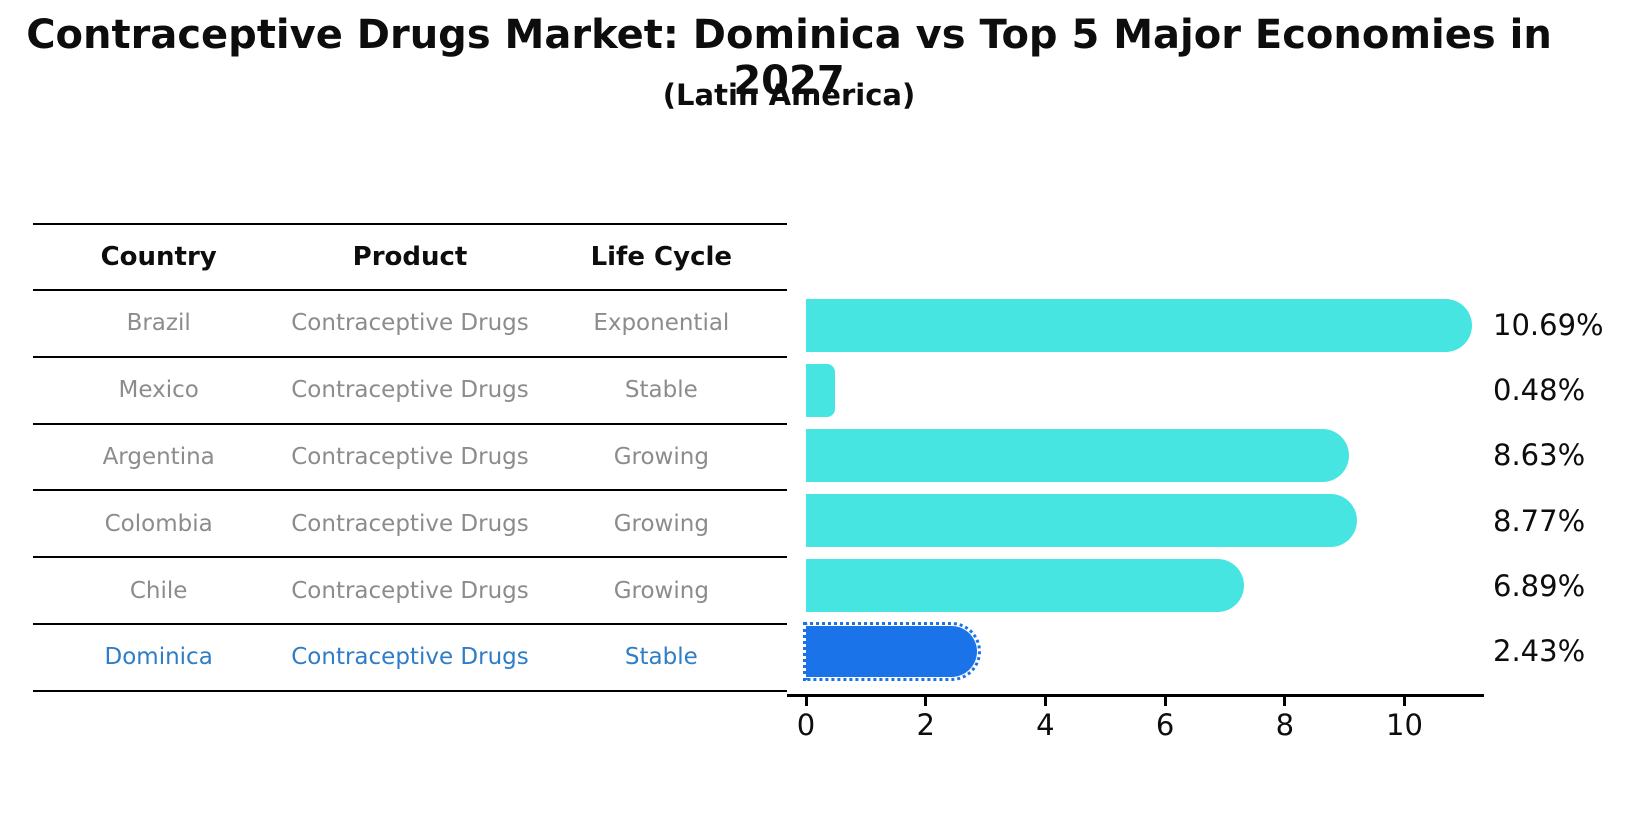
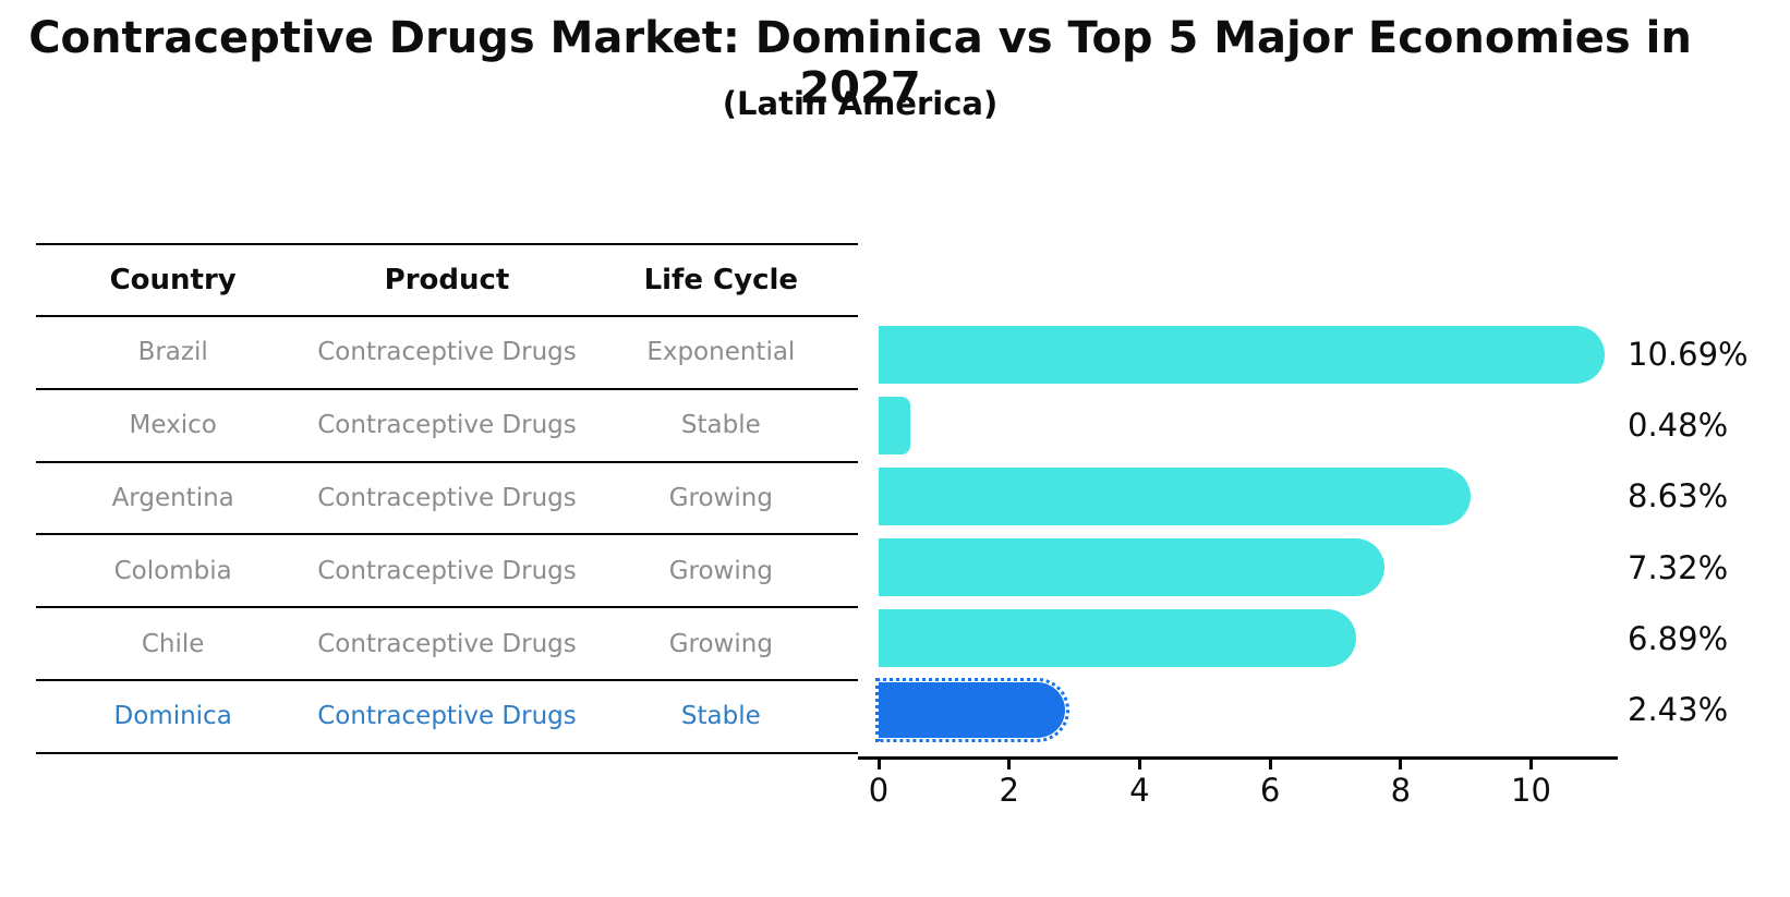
Colombia: 8.77% -> 7.32%
